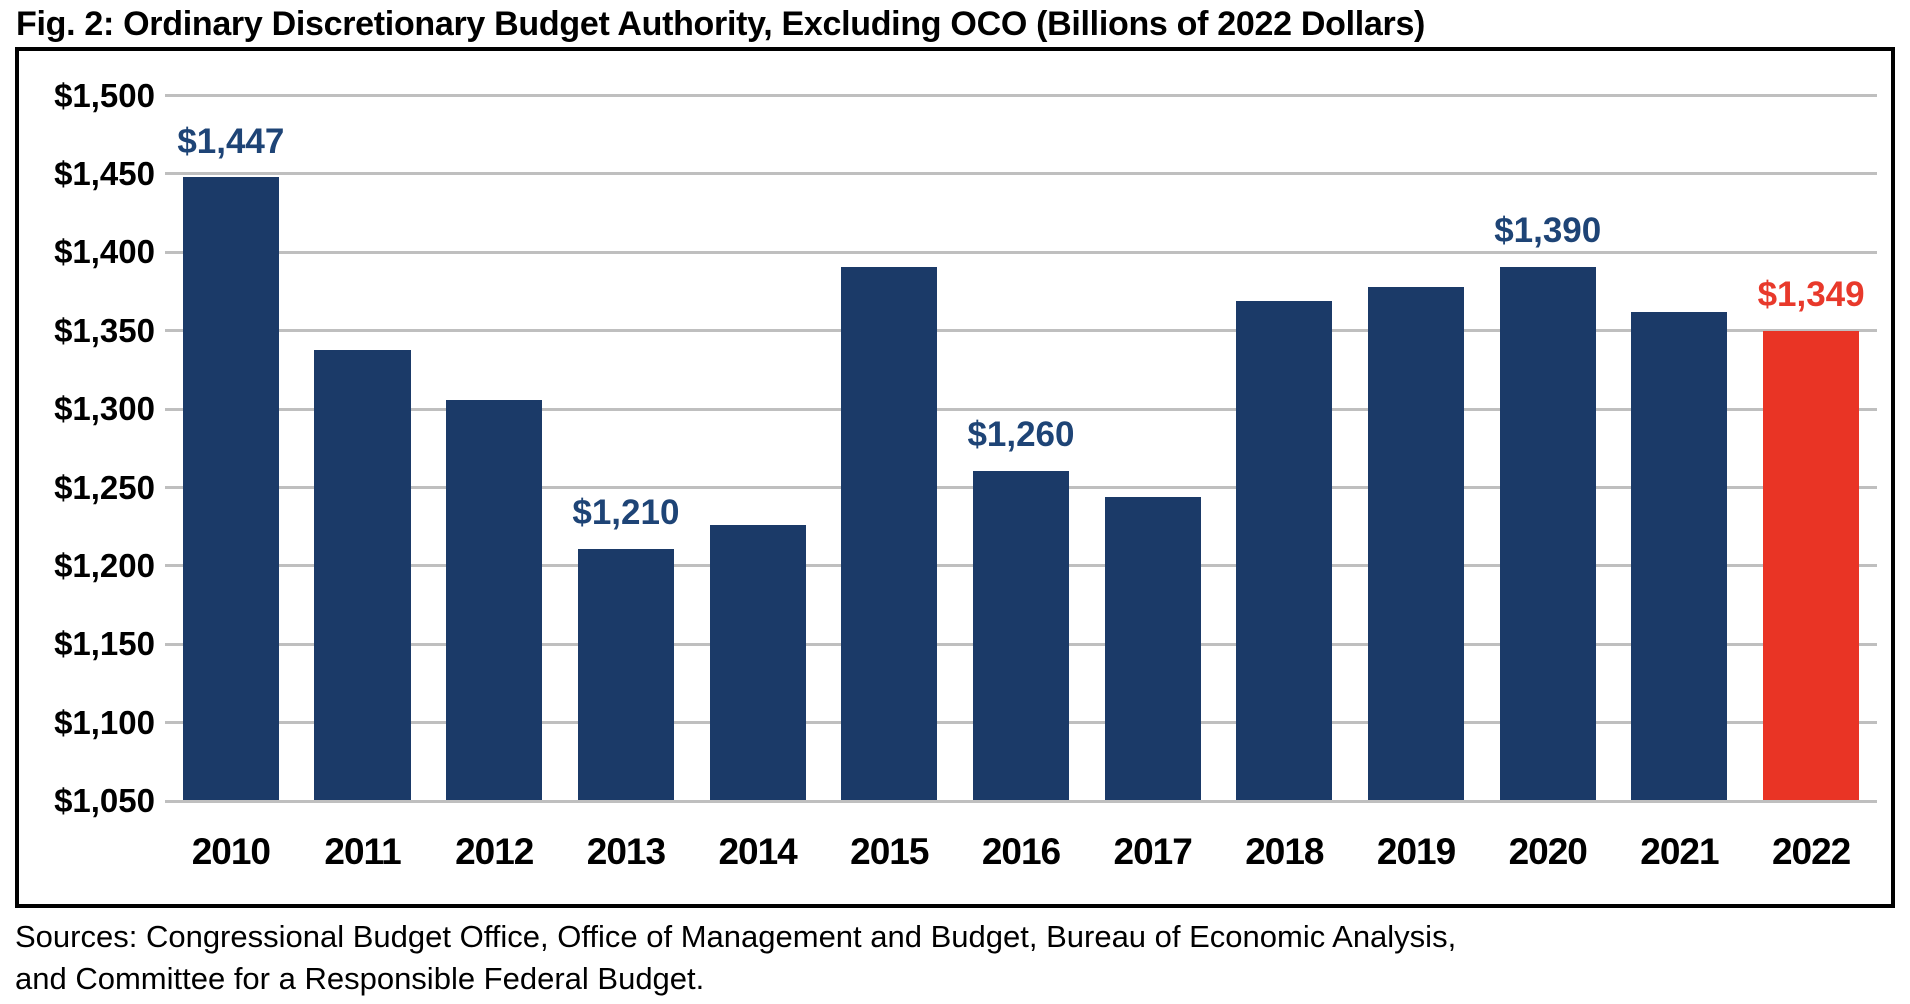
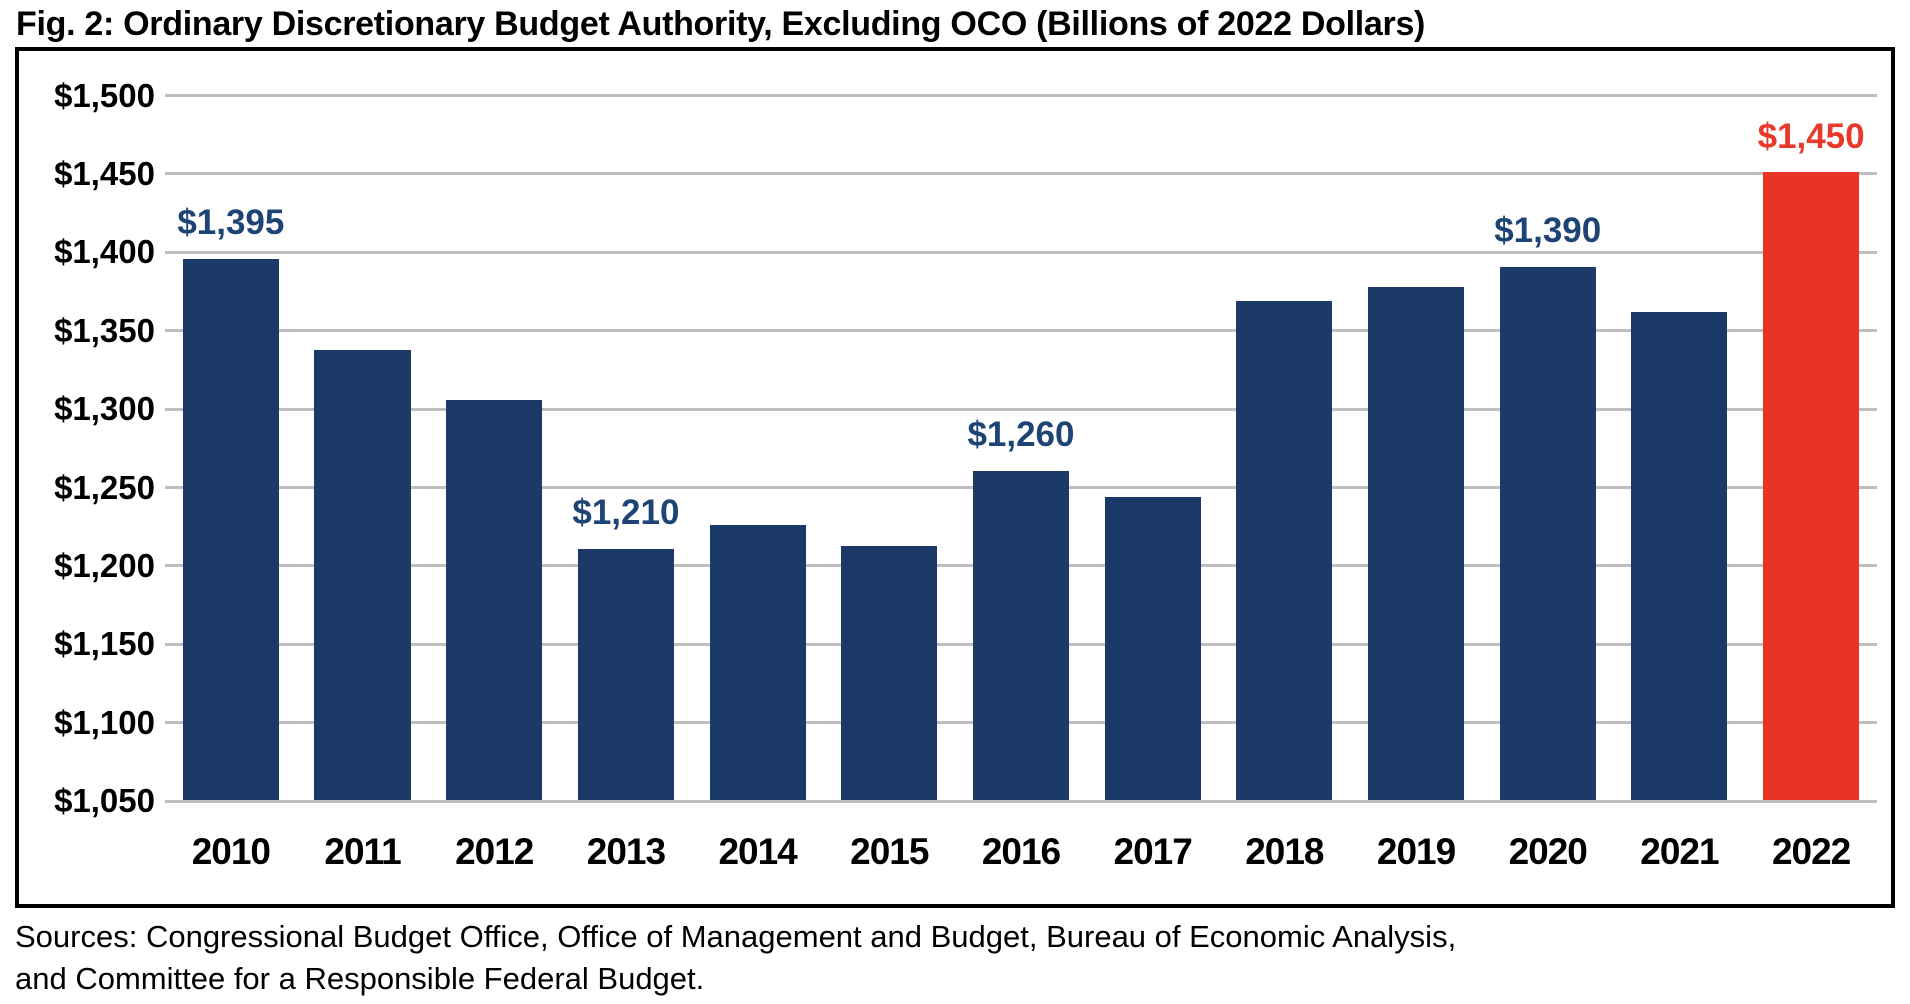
2010: $1,447 -> $1,395
2015: $1390 -> $1212
2022: $1,349 -> $1,450
